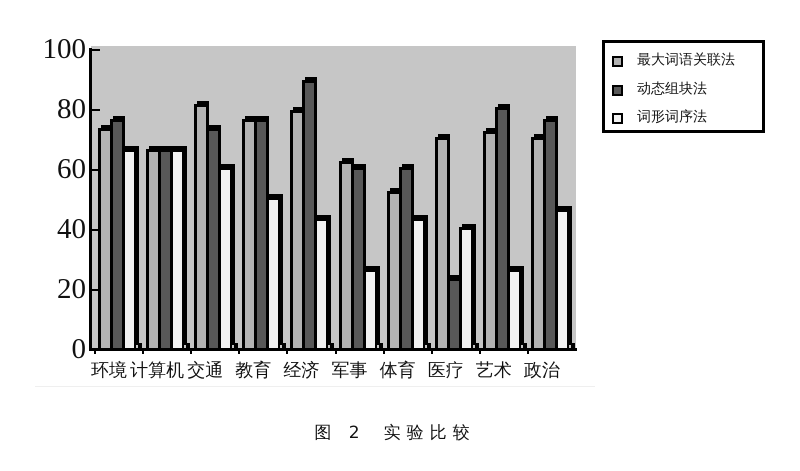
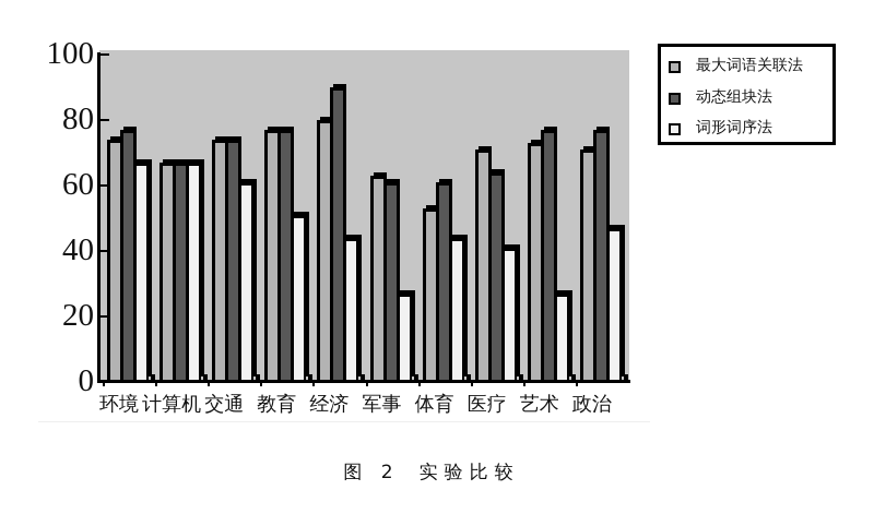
最大词语关联法/交通: 82 -> 74
动态组块法/医疗: 24 -> 64
动态组块法/艺术: 81 -> 77
